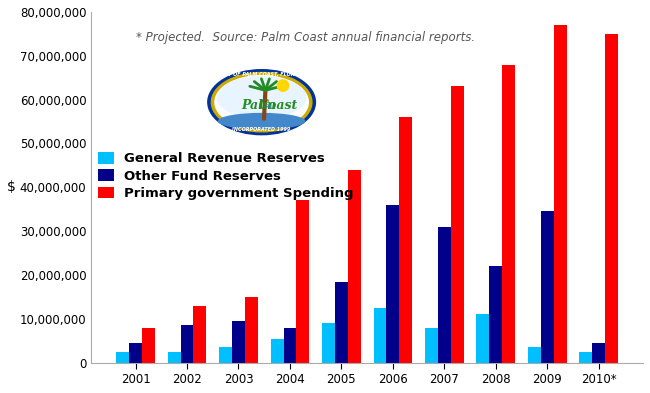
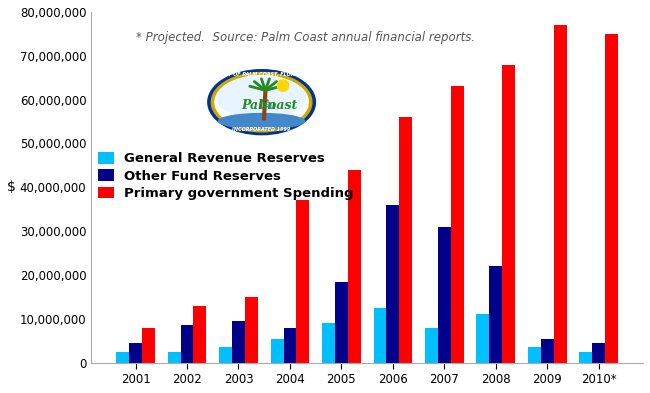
Other Fund Reserves/2009: 34,500,000 -> 5,500,000
